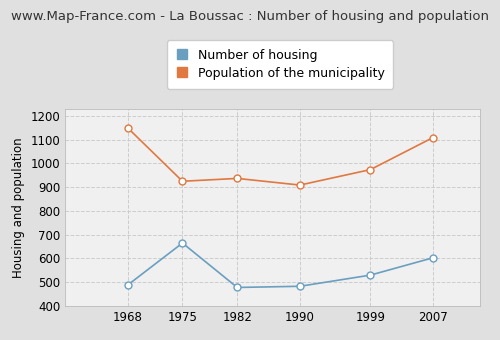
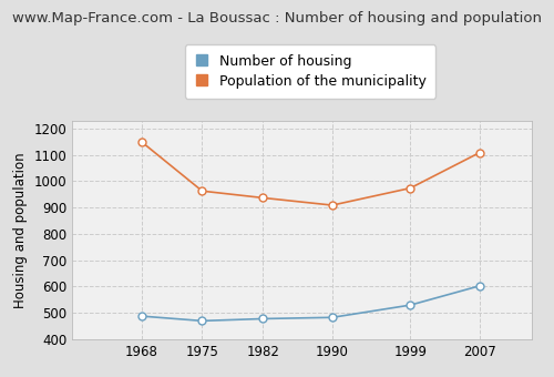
Number of housing/1975: 665 -> 470
Population of the municipality/1975: 925 -> 963
